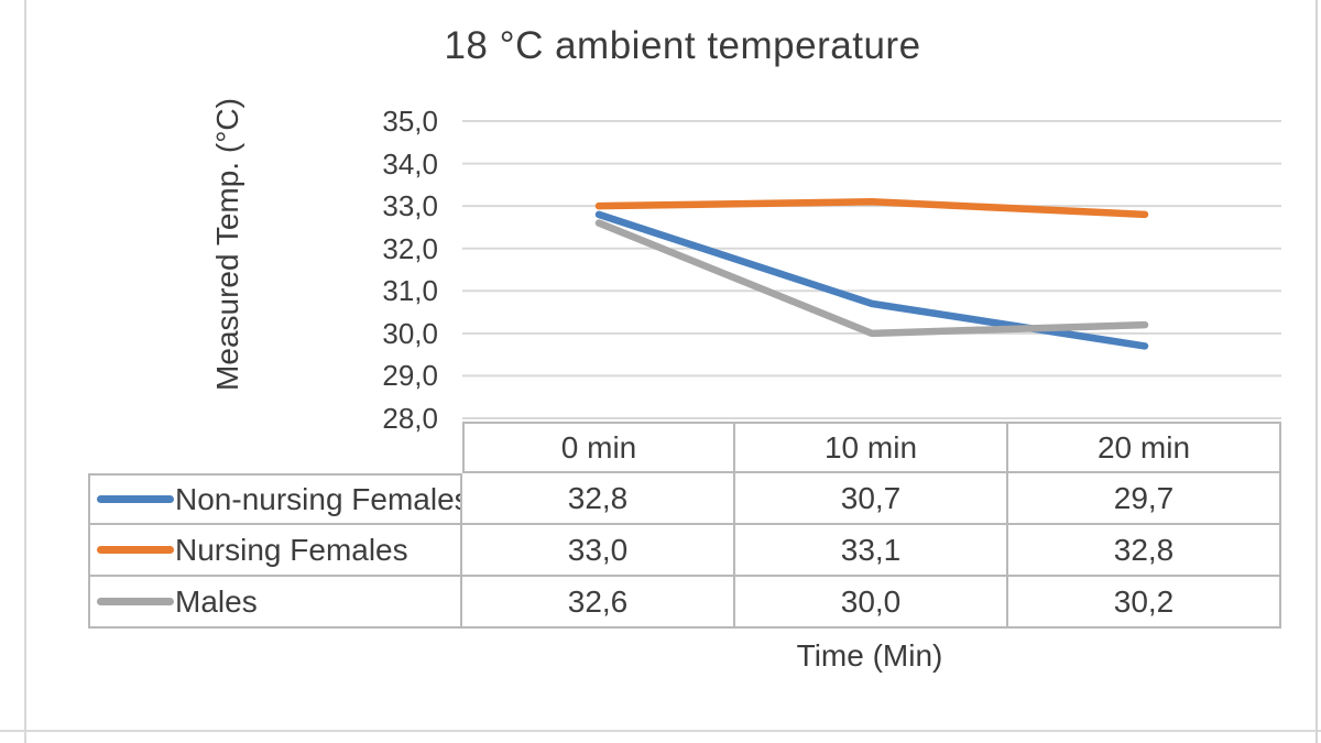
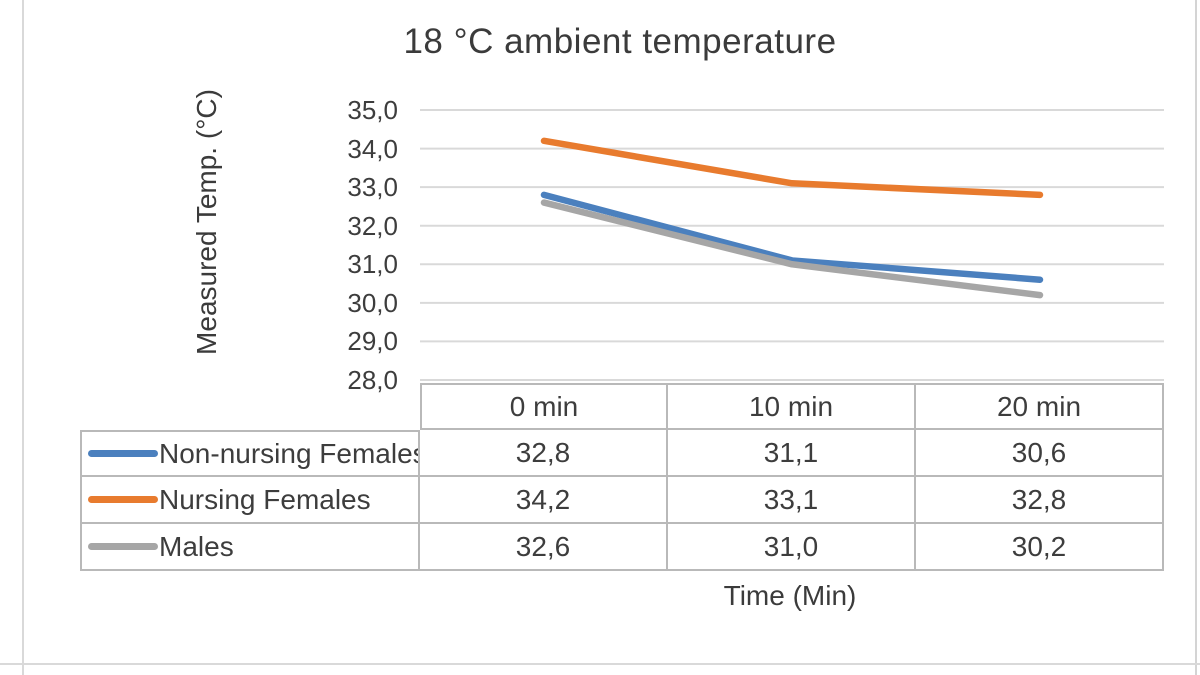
Nursing Females/0 min: 33,0 -> 34,2
Non-nursing Females/10 min: 30,7 -> 31,1
Males/10 min: 30,0 -> 31,0
Non-nursing Females/20 min: 29,7 -> 30,6
